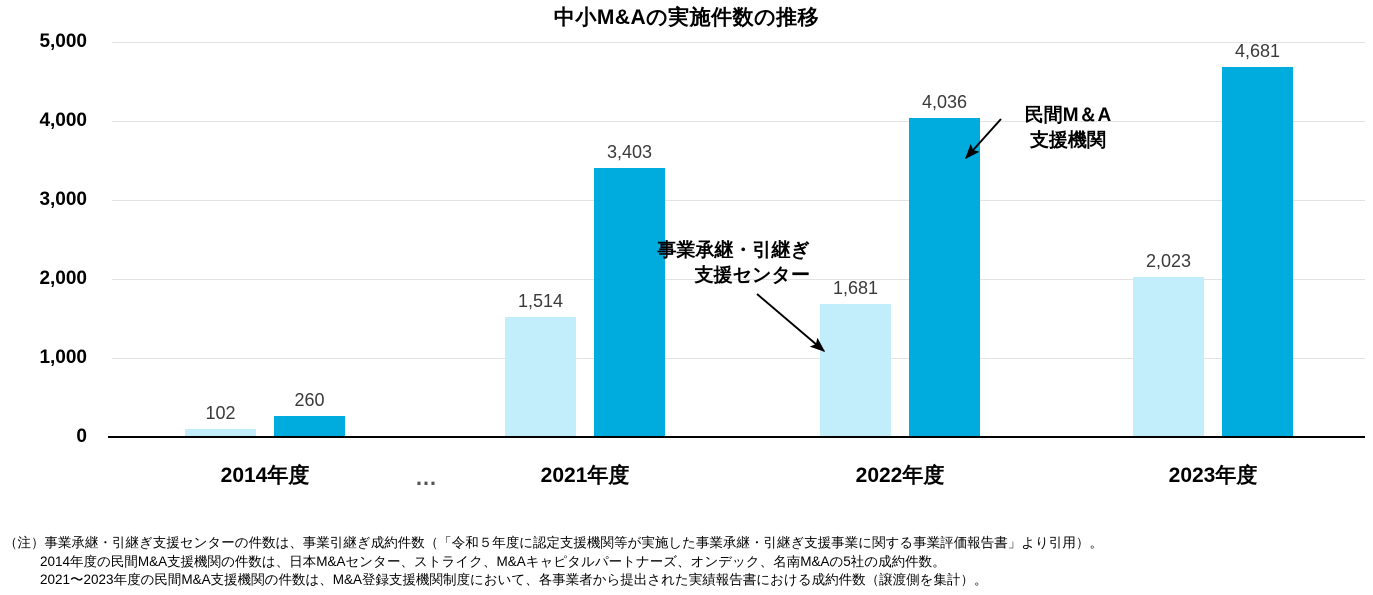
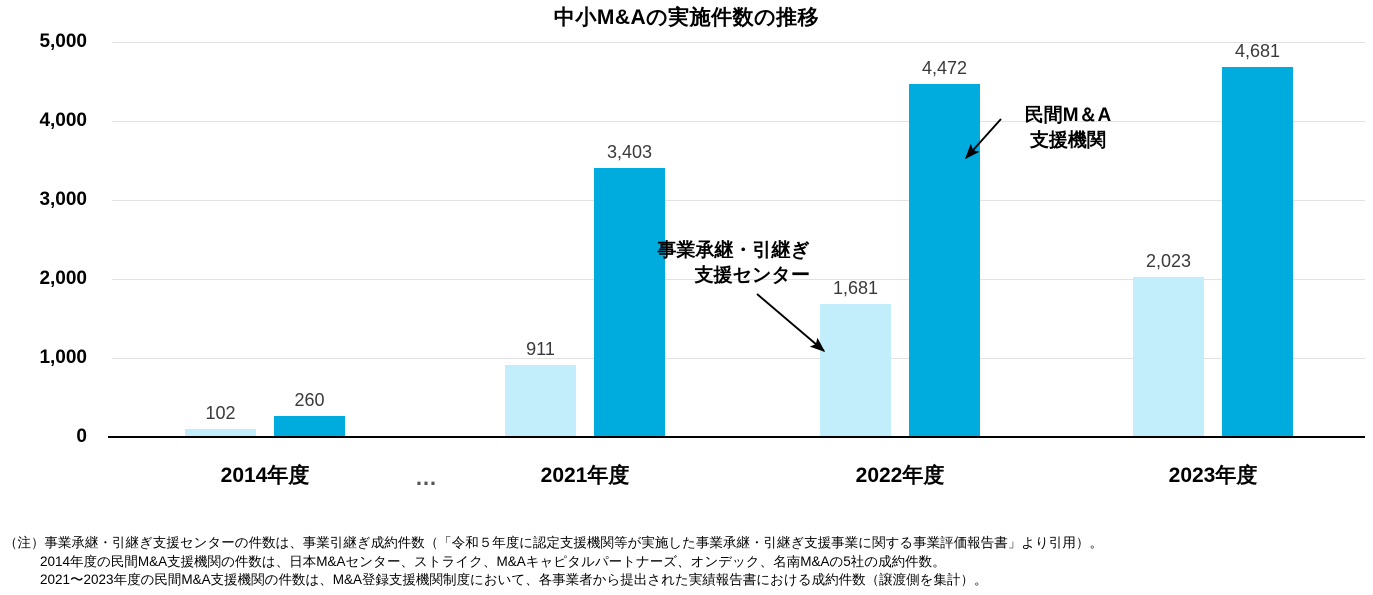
事業承継・引継ぎ支援センター/2021年度: 1,514 -> 911
民間M＆A支援機関/2022年度: 4,036 -> 4,472
